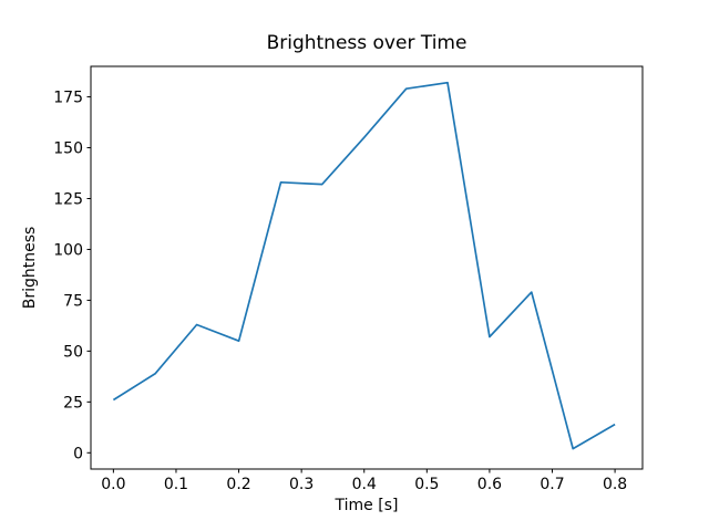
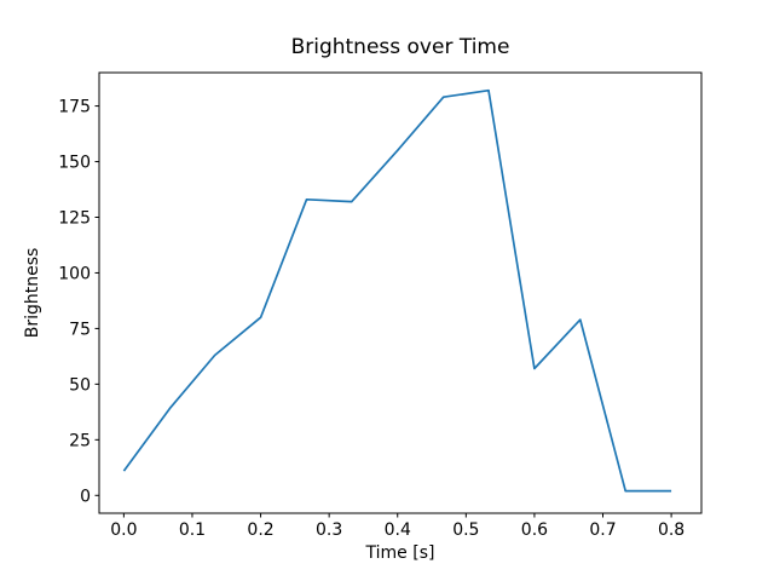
0.0: 26 -> 11
0.2: 55 -> 80
0.8: 14 -> 2
